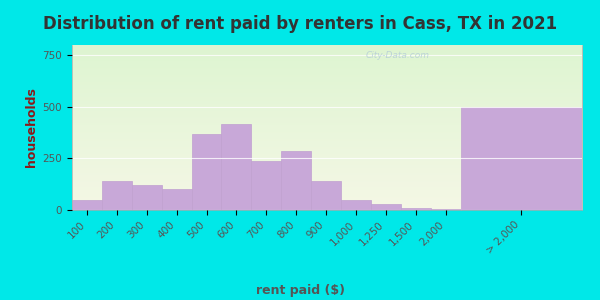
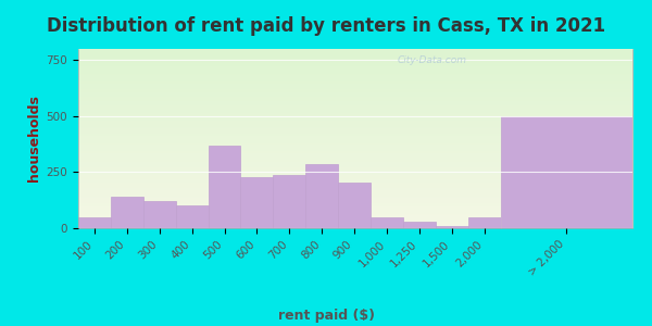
600: 415 -> 230
900: 140 -> 205
2,000: 5 -> 50
